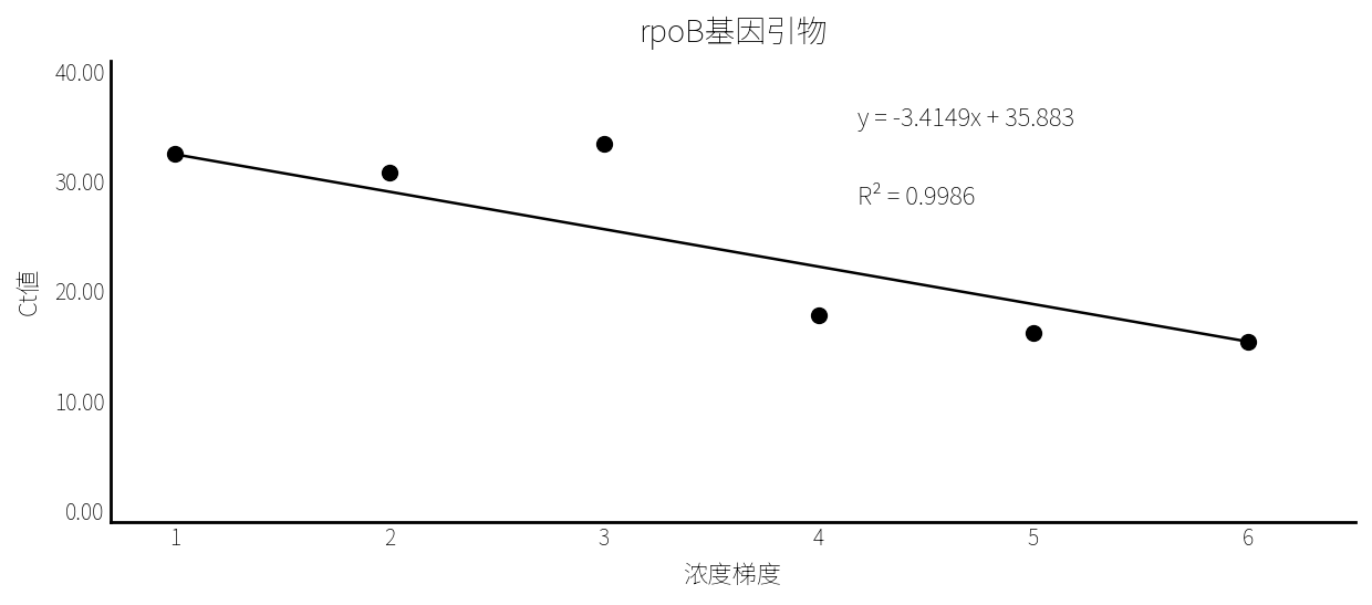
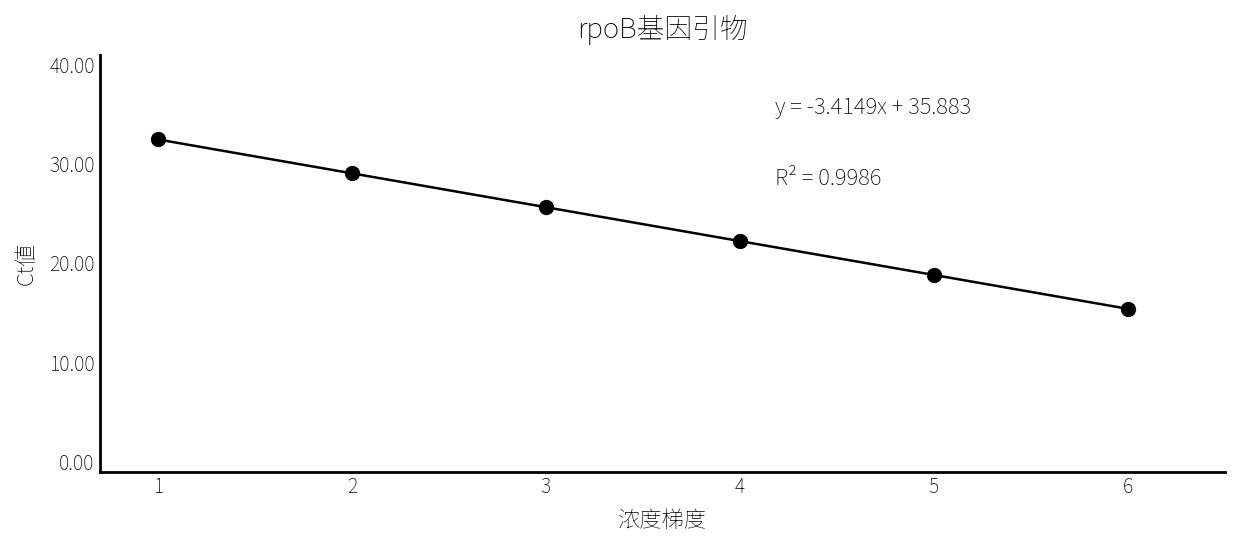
2: 30.8 -> 29.1
3: 33.4 -> 25.6
4: 17.8 -> 22.2
5: 16.2 -> 18.8
